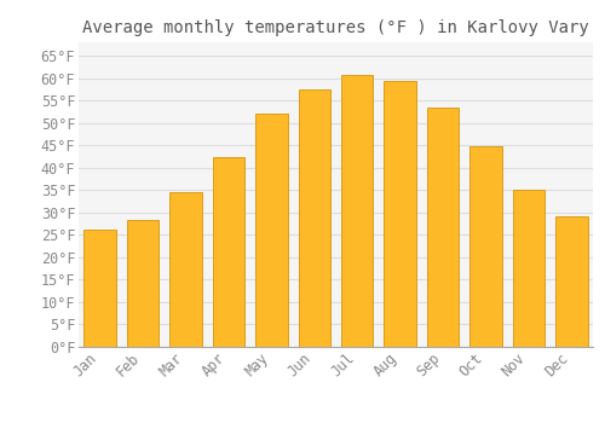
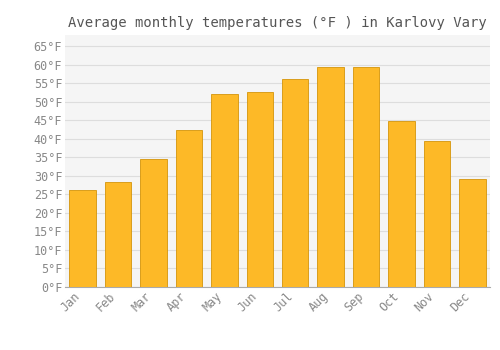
Jun: 57.4°F -> 52.5°F
Jul: 60.8°F -> 56.0°F
Sep: 53.4°F -> 59.5°F
Nov: 35.2°F -> 39.5°F
